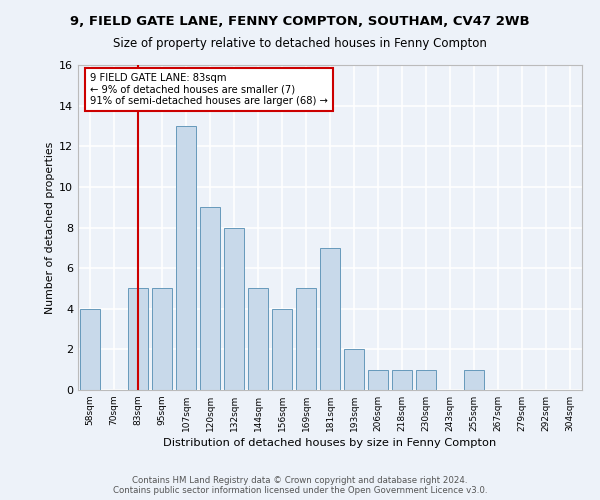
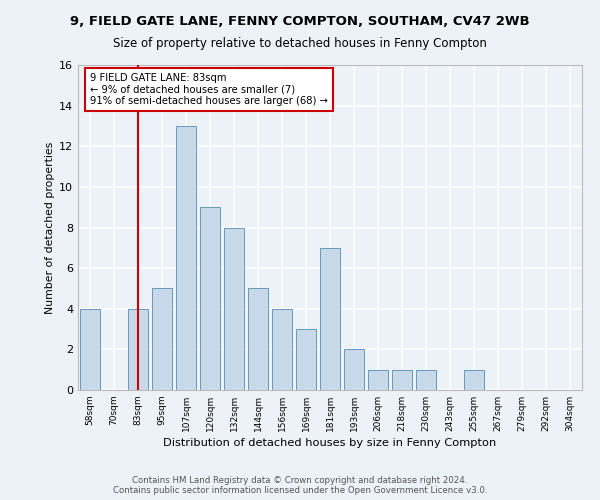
83sqm: 5 -> 4
169sqm: 5 -> 3
